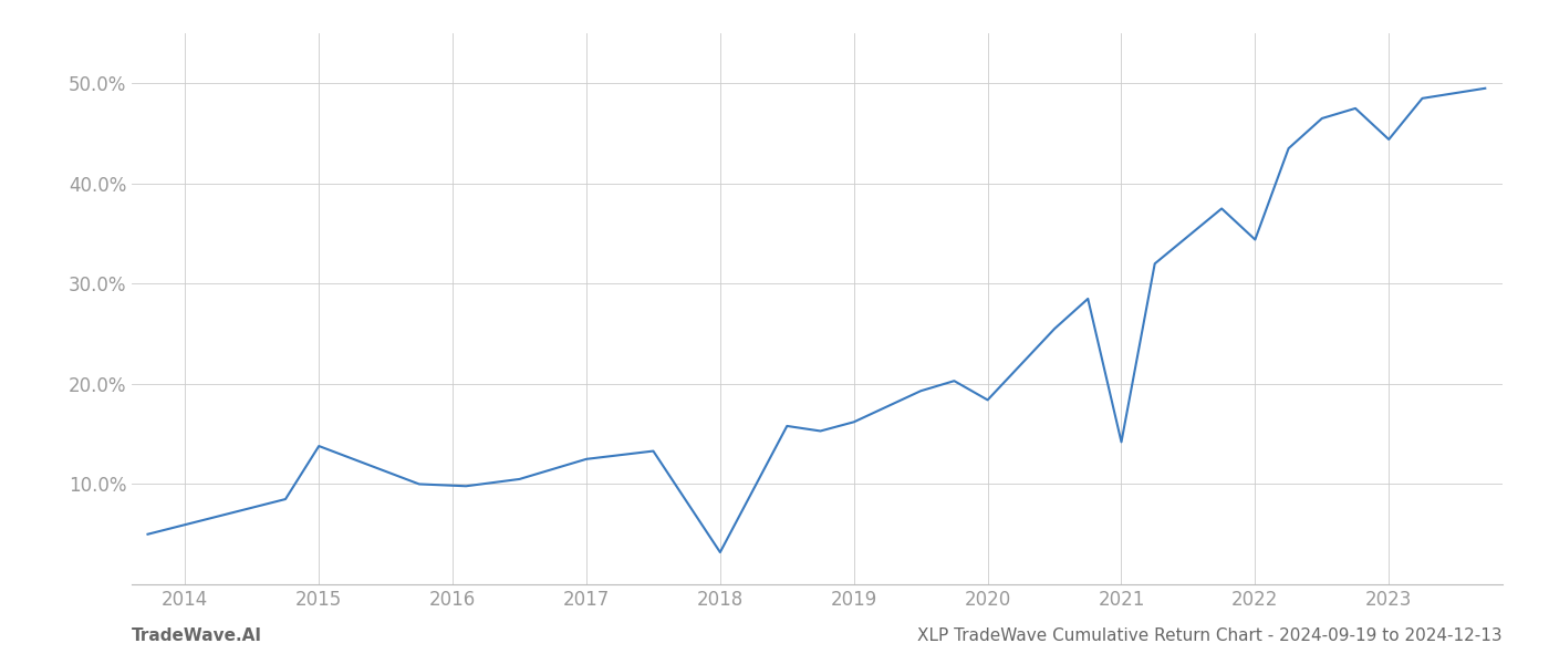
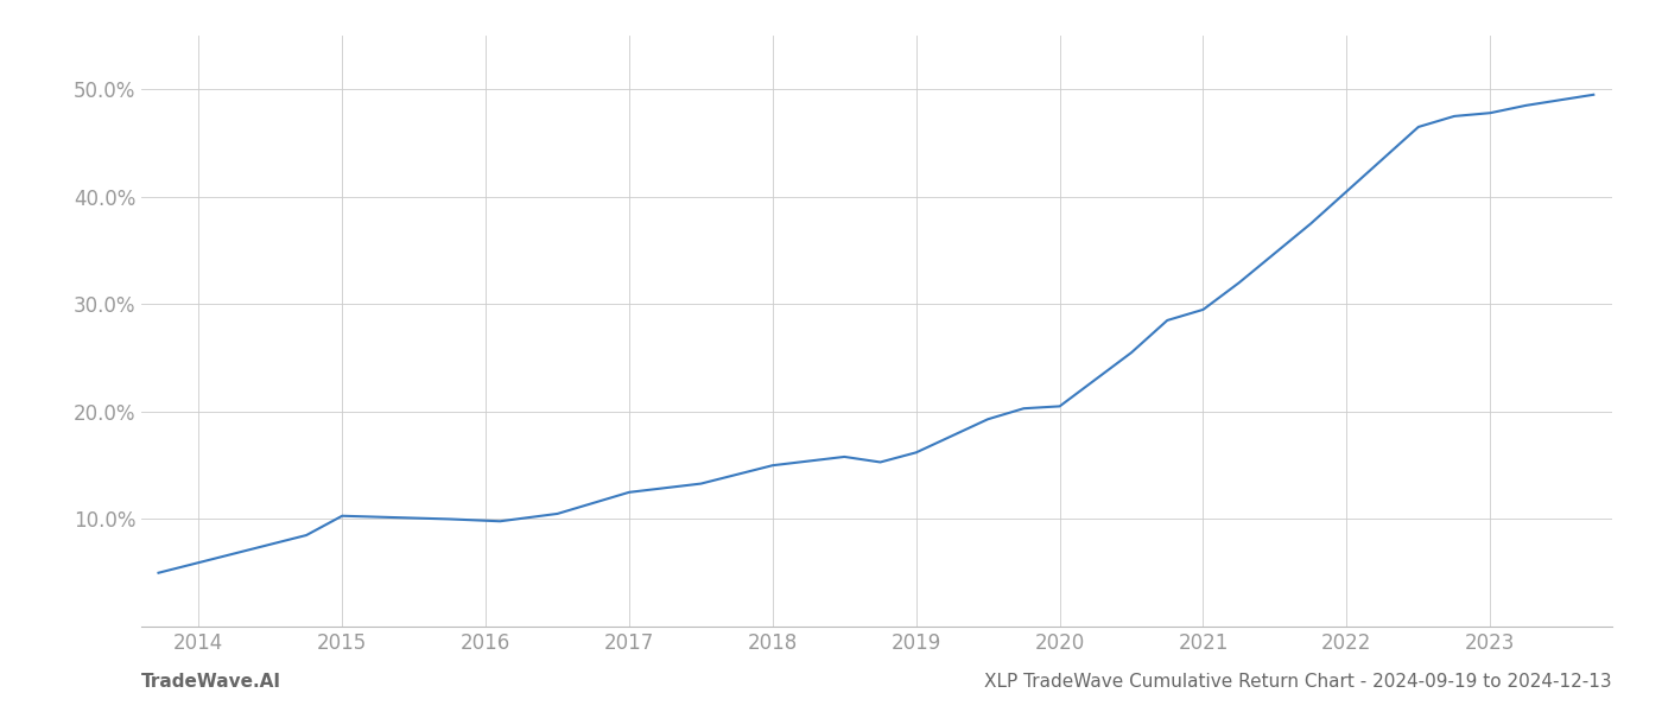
2015: 13.8% -> 10.3%
2018: 3.2% -> 15.0%
2020: 18.4% -> 20.5%
2021: 14.2% -> 29.5%
2022: 34.4% -> 40.5%
2023: 44.4% -> 47.8%
